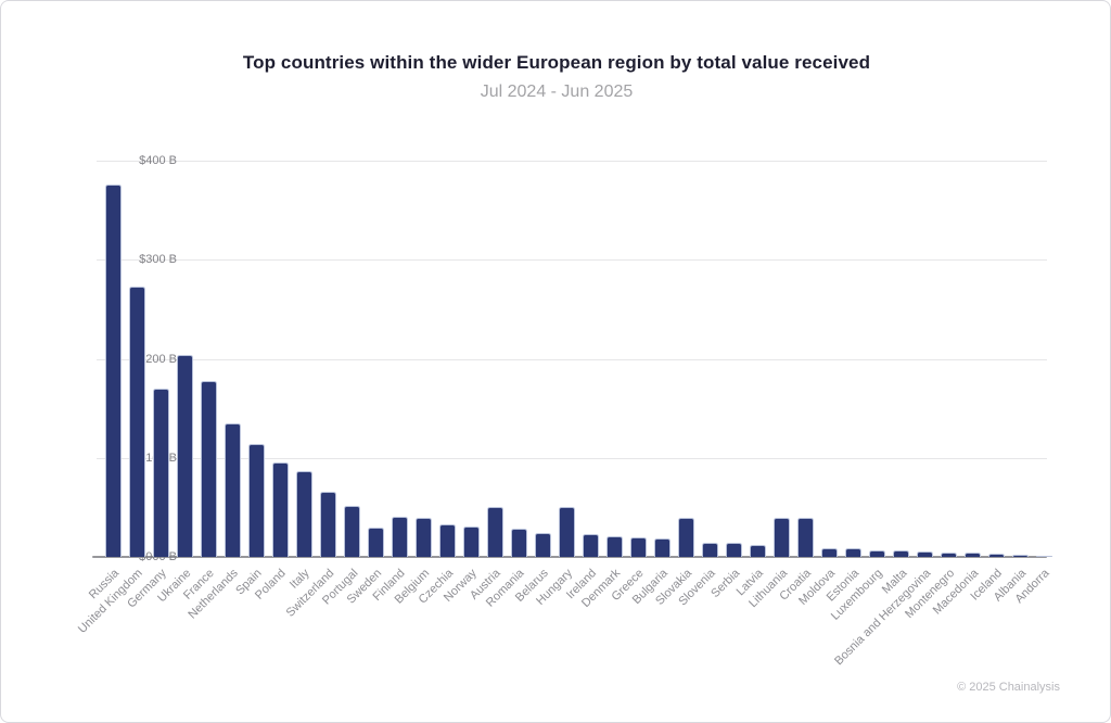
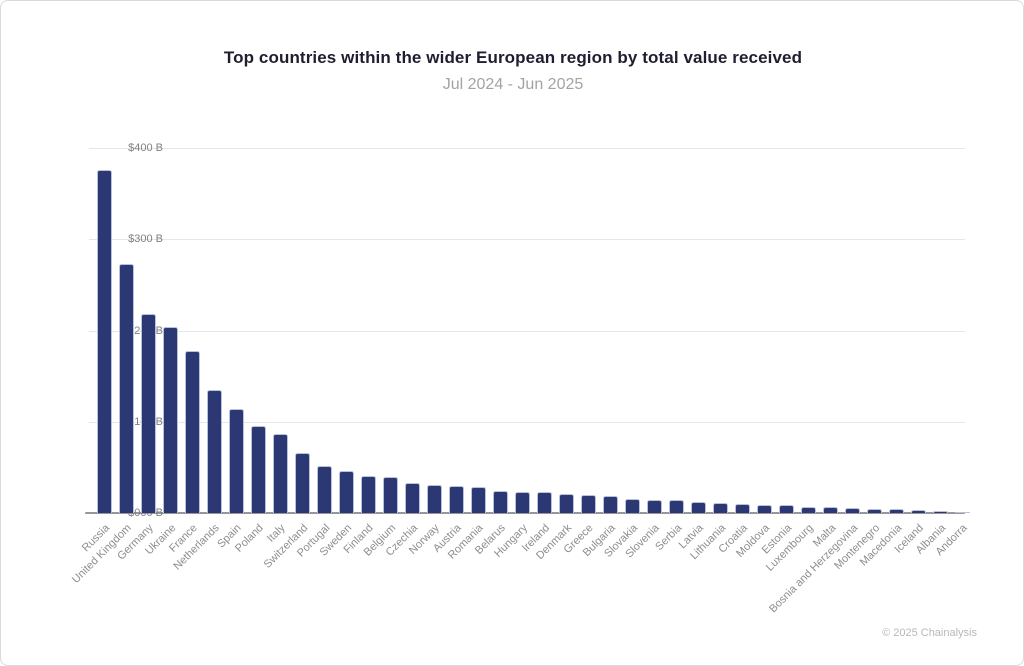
Germany: $170B -> $220B
Sweden: $30B -> $50B
Austria: $50B -> $30B
Hungary: $50B -> $20B
Slovakia: $40B -> $20B
Lithuania: $40B -> $10B
Croatia: $40B -> $10B
